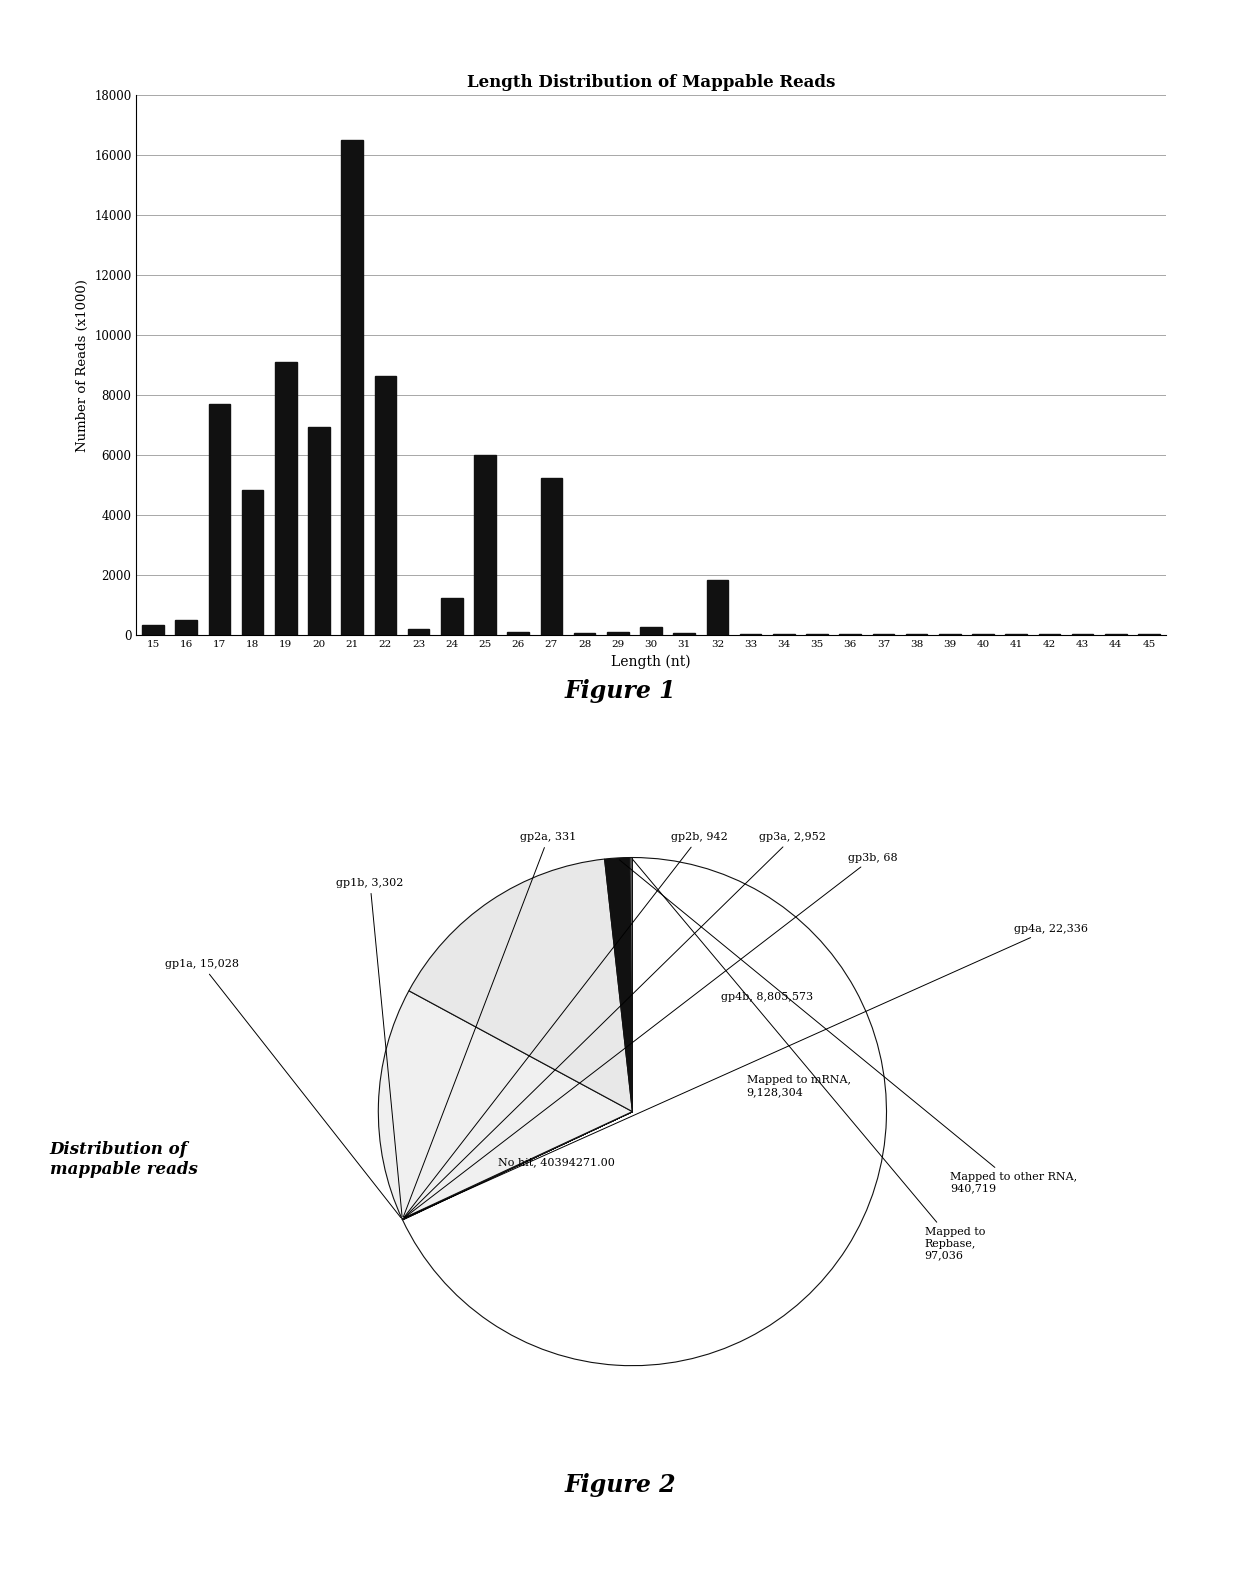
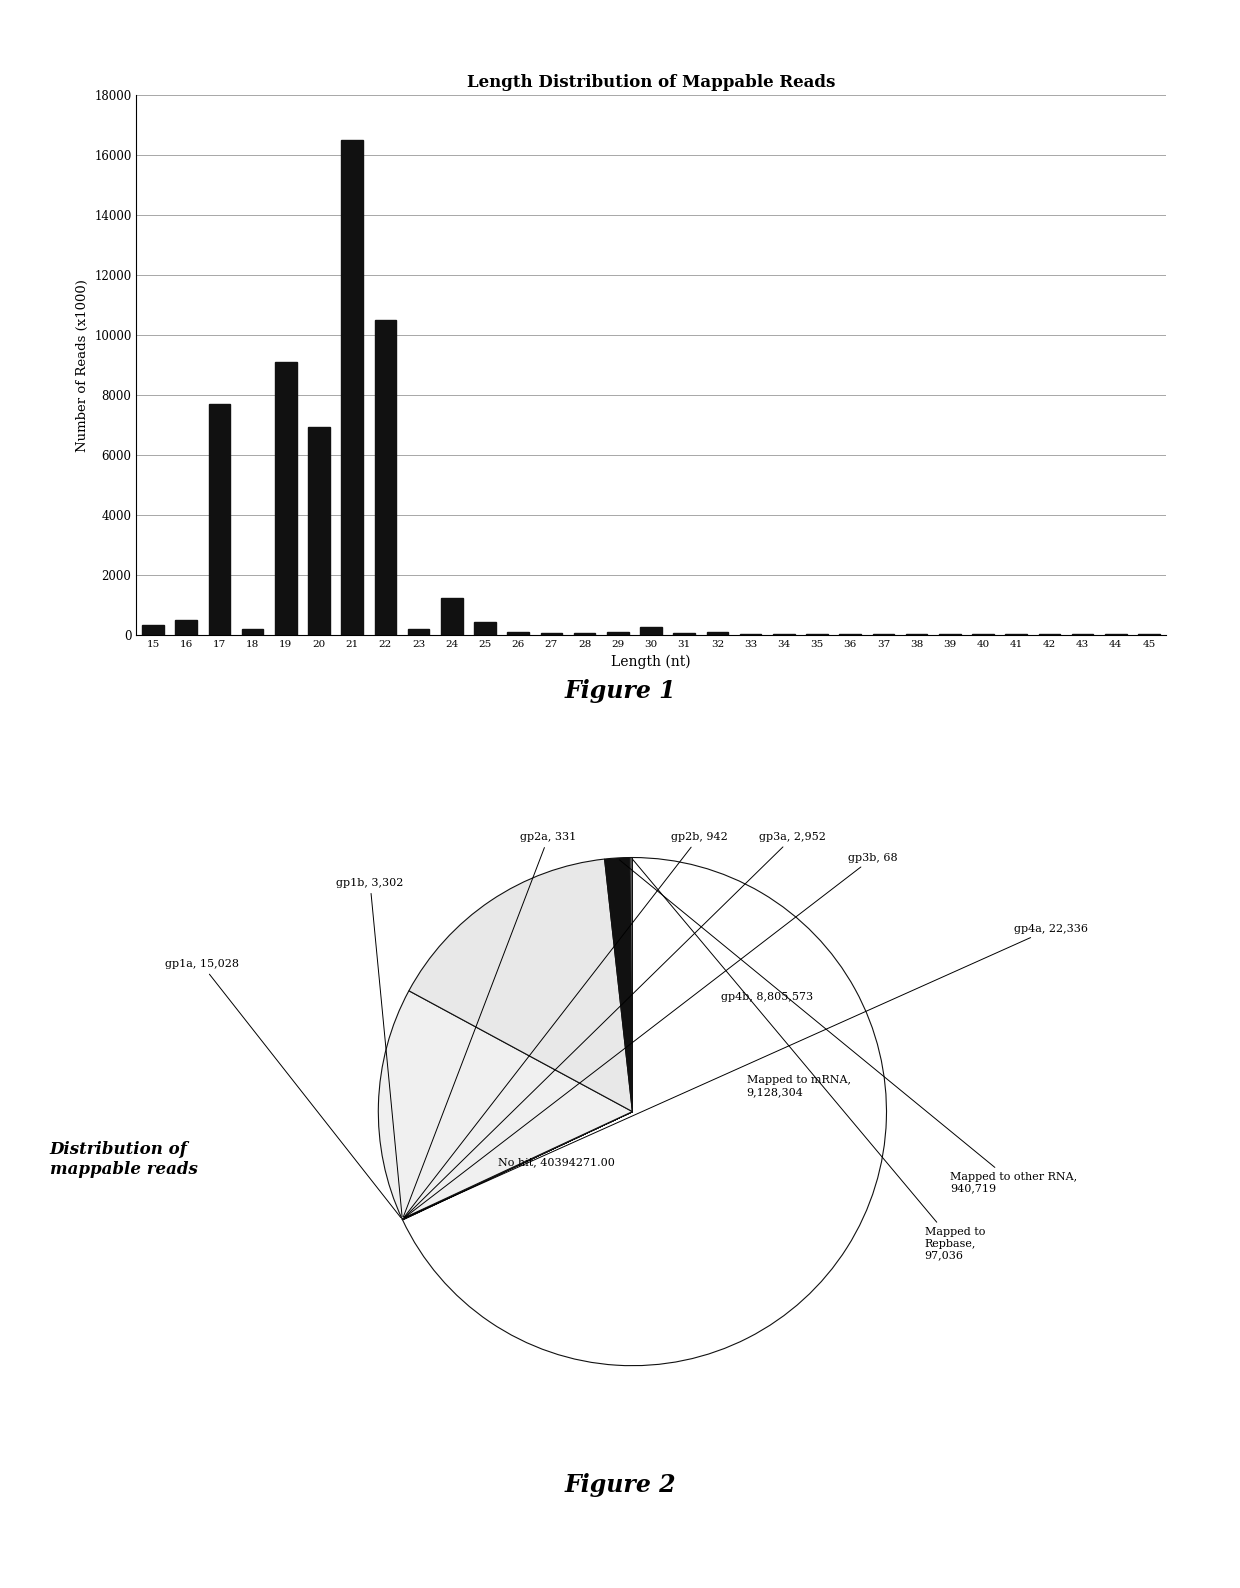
18: 4850 -> 200
22: 8650 -> 10500
25: 6000 -> 450
27: 5250 -> 80
32: 1850 -> 120
